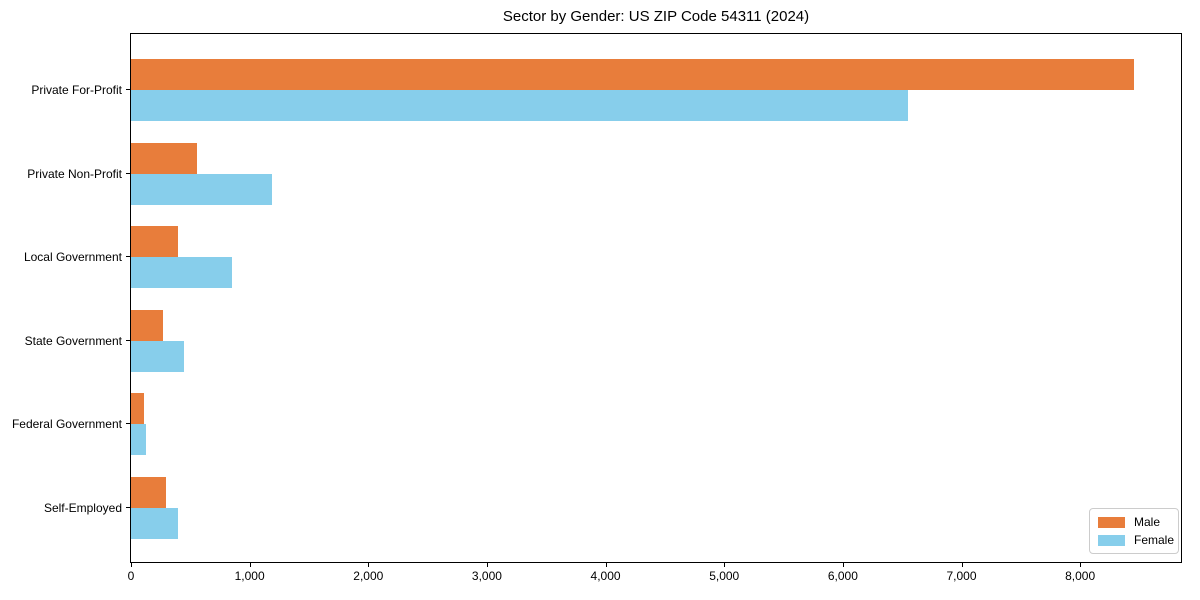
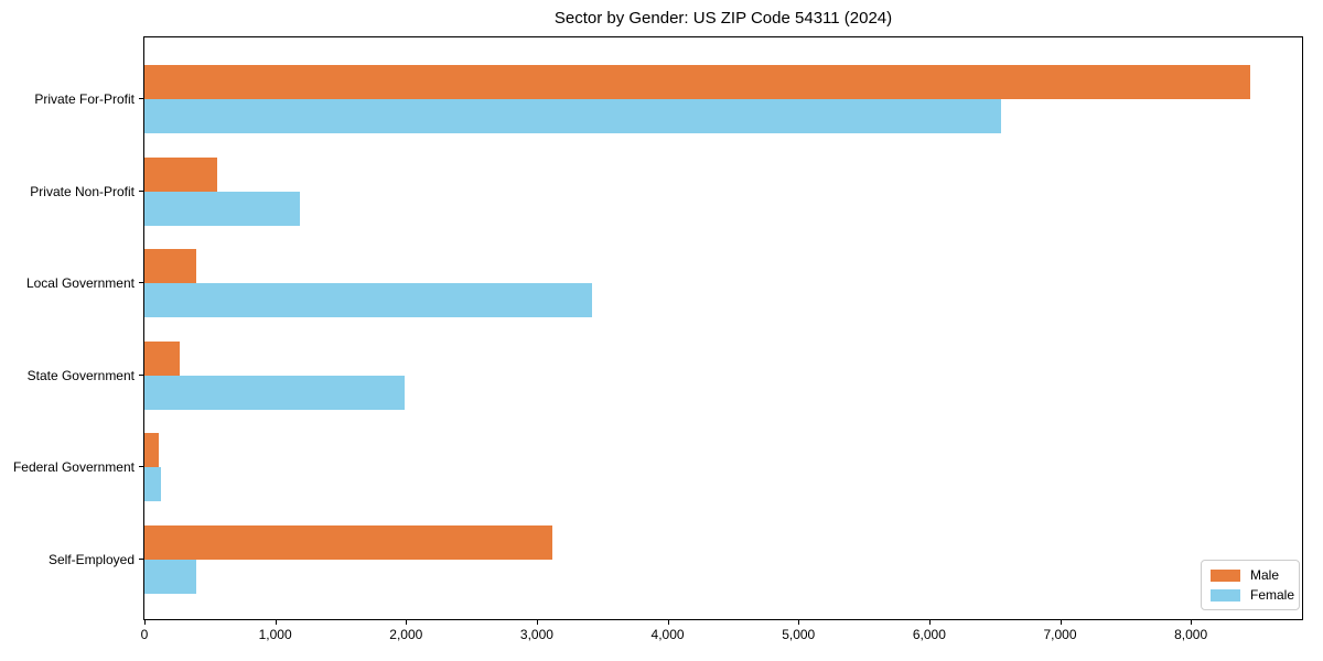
Female/Local Government: 850 -> 3420
Female/State Government: 450 -> 1990
Male/Self-Employed: 300 -> 3120
